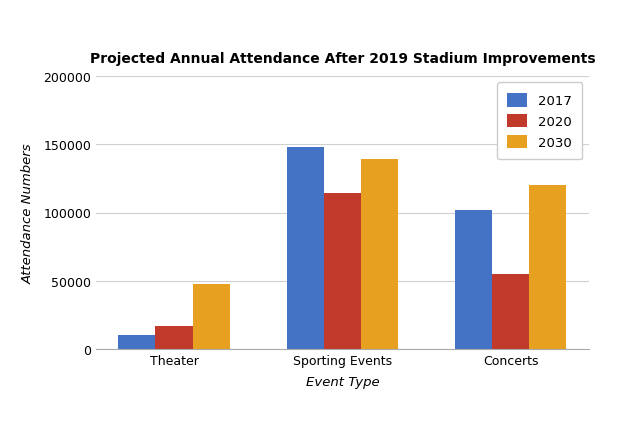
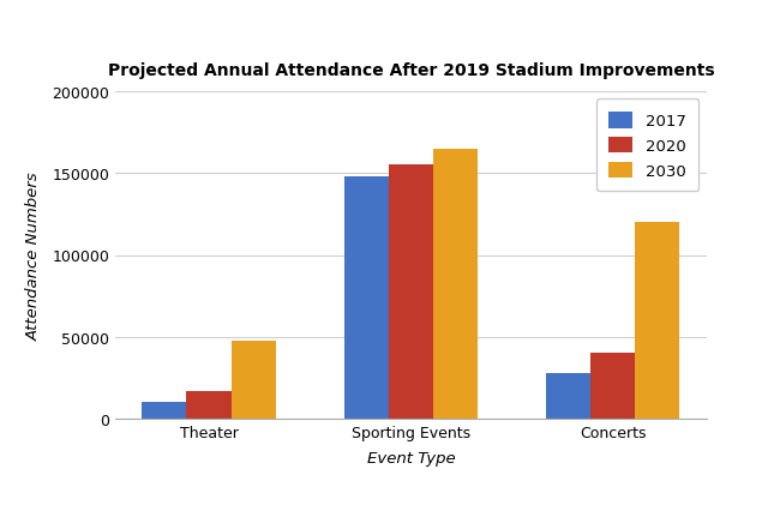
2020/Sporting Events: 114000 -> 155000
2030/Sporting Events: 139000 -> 165000
2017/Concerts: 102000 -> 28000
2020/Concerts: 55000 -> 40000
